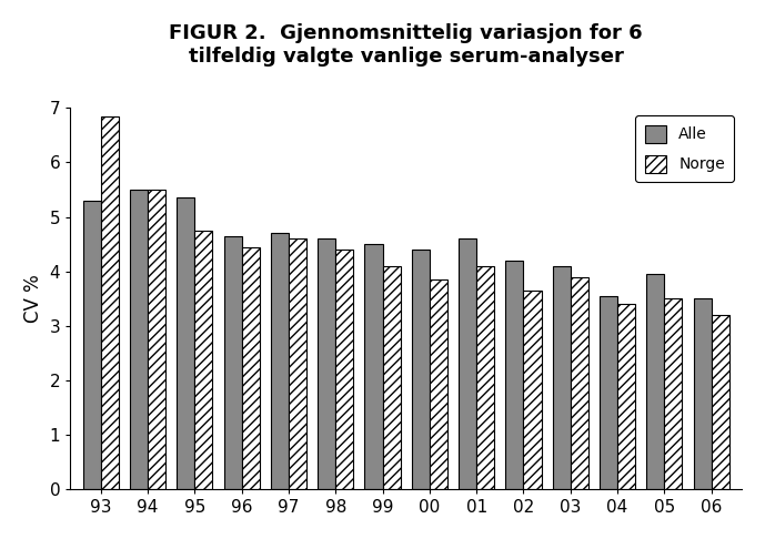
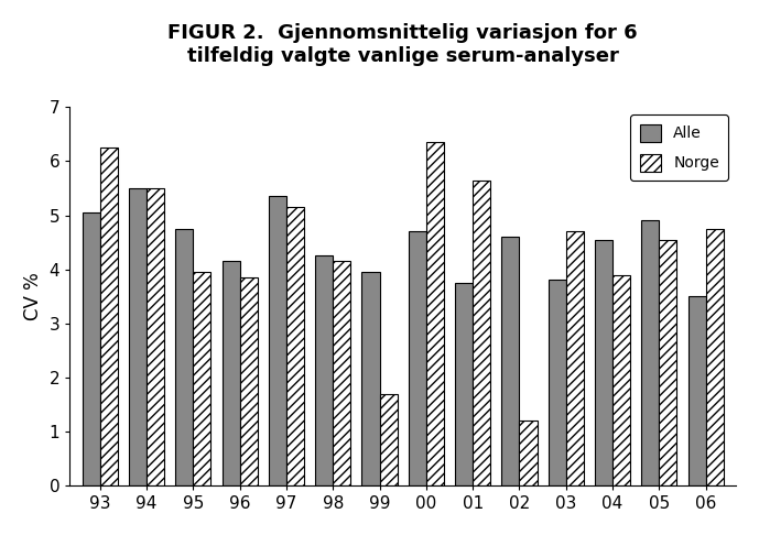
Alle/93: 5.30 -> 5.05
Norge/93: 6.85 -> 6.25
Alle/95: 5.35 -> 4.75
Norge/95: 4.75 -> 3.95
Alle/96: 4.65 -> 4.15
Norge/96: 4.45 -> 3.85
Alle/97: 4.70 -> 5.35
Norge/97: 4.60 -> 5.15
Alle/98: 4.60 -> 4.25
Norge/98: 4.40 -> 4.15
Alle/99: 4.50 -> 3.95
Norge/99: 4.10 -> 1.70
Alle/00: 4.40 -> 4.70
Norge/00: 3.85 -> 6.35
Alle/01: 4.60 -> 3.75
Norge/01: 4.10 -> 5.65
Alle/02: 4.20 -> 4.60
Norge/02: 3.65 -> 1.20
Alle/03: 4.10 -> 3.80
Norge/03: 3.90 -> 4.70
Alle/04: 3.55 -> 4.55
Norge/04: 3.40 -> 3.90
Alle/05: 3.95 -> 4.90
Norge/05: 3.50 -> 4.55
Norge/06: 3.20 -> 4.75
